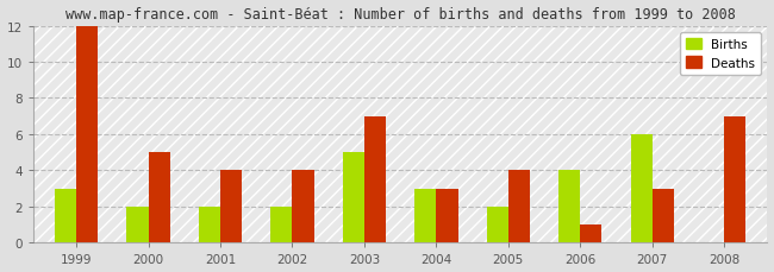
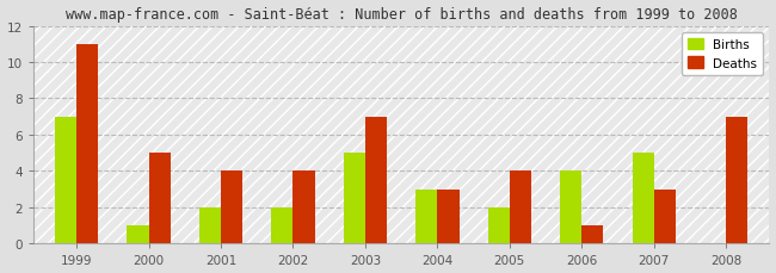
Births/1999: 3 -> 7
Deaths/1999: 12 -> 11
Births/2000: 2 -> 1
Births/2007: 6 -> 5
